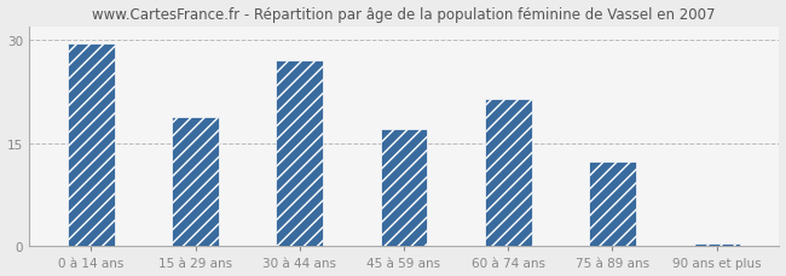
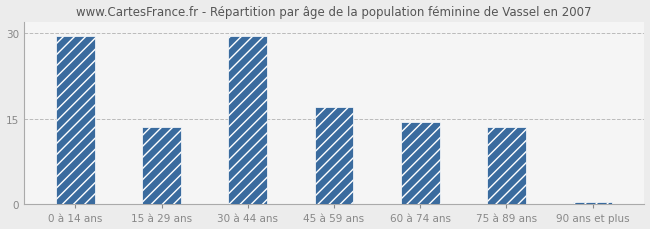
15 à 29 ans: 18.8 -> 13.5
30 à 44 ans: 27.0 -> 29.5
60 à 74 ans: 21.4 -> 14.5
75 à 89 ans: 12.4 -> 13.5
